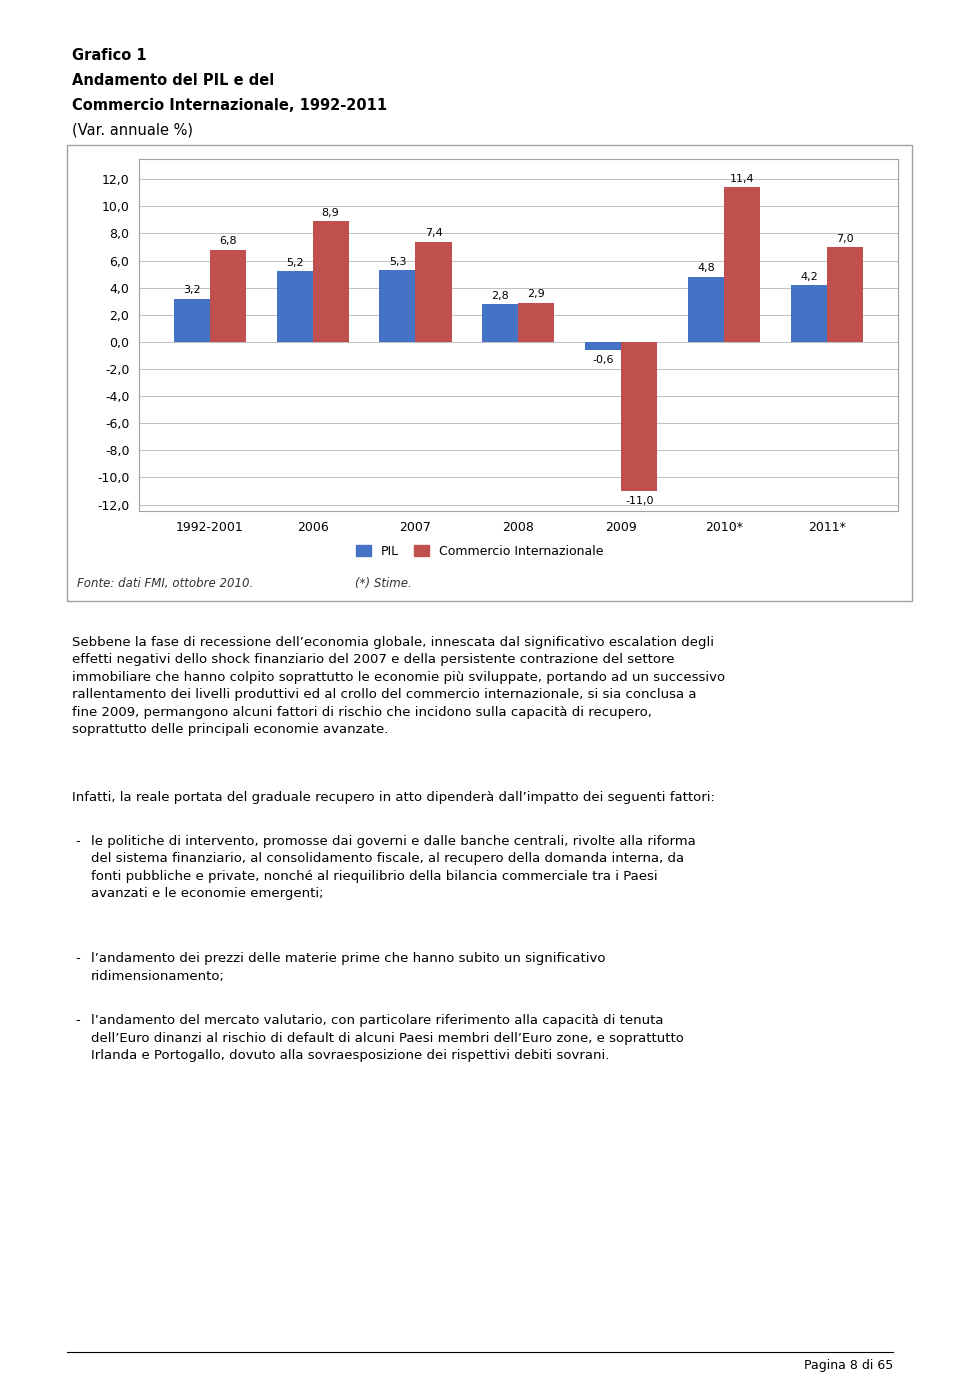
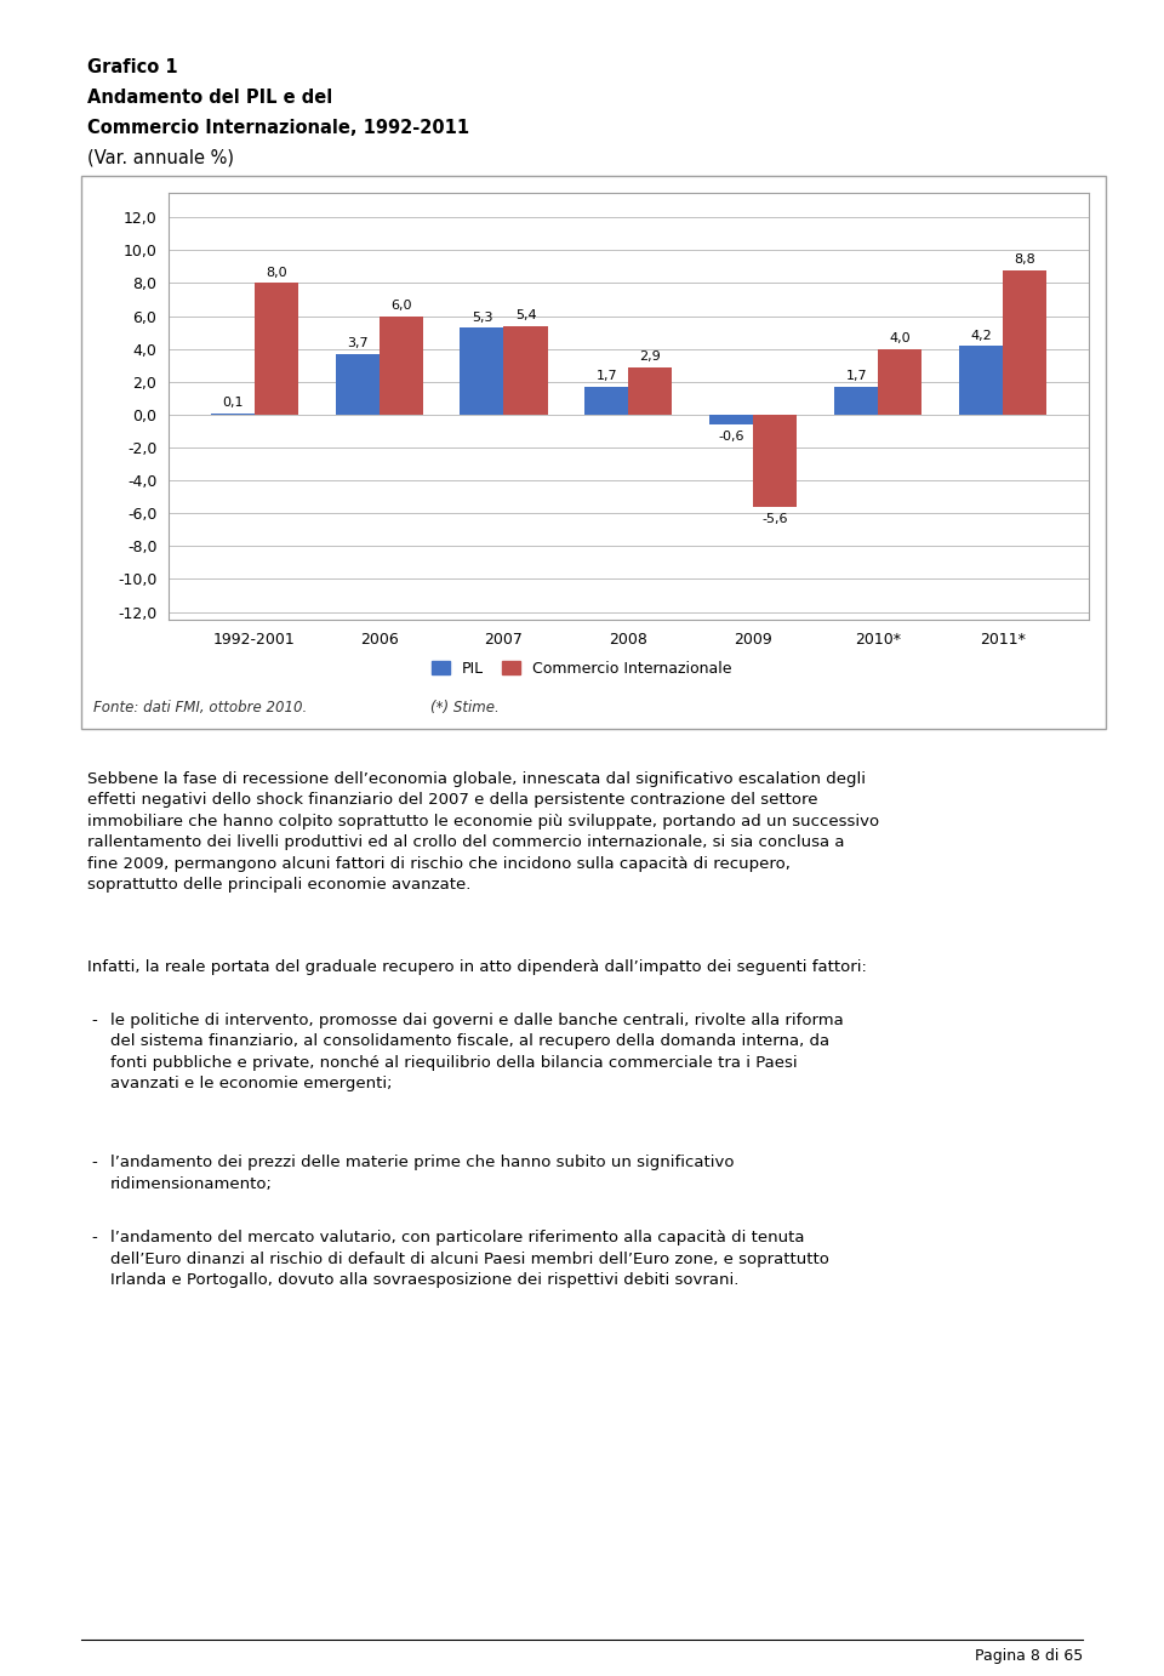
PIL/1992-2001: 3,2 -> 0,1
Commercio Internazionale/1992-2001: 6,8 -> 8,0
PIL/2006: 5,2 -> 3,7
Commercio Internazionale/2006: 8,9 -> 6,0
Commercio Internazionale/2007: 7,4 -> 5,4
PIL/2008: 2,8 -> 1,7
Commercio Internazionale/2009: -11,0 -> -5,6
PIL/2010*: 4,8 -> 1,7
Commercio Internazionale/2010*: 11,4 -> 4,0
Commercio Internazionale/2011*: 7,0 -> 8,8
